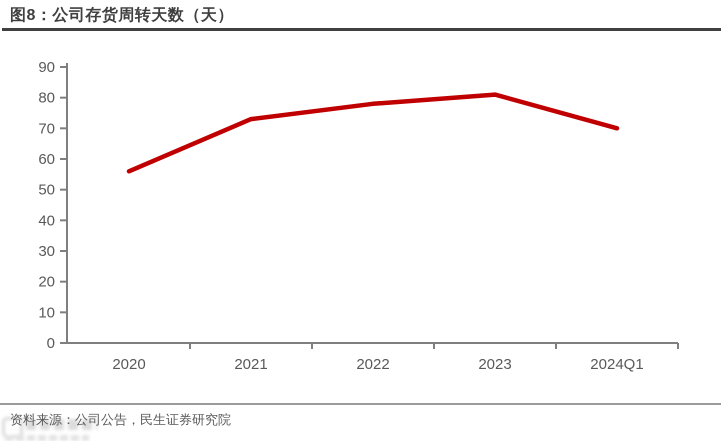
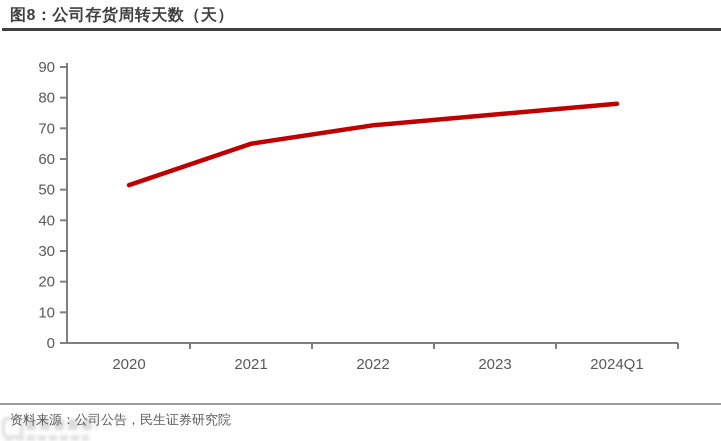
2020: 56 -> 52
2021: 73 -> 65
2022: 78 -> 71
2023: 81 -> 74
2024Q1: 70 -> 78
